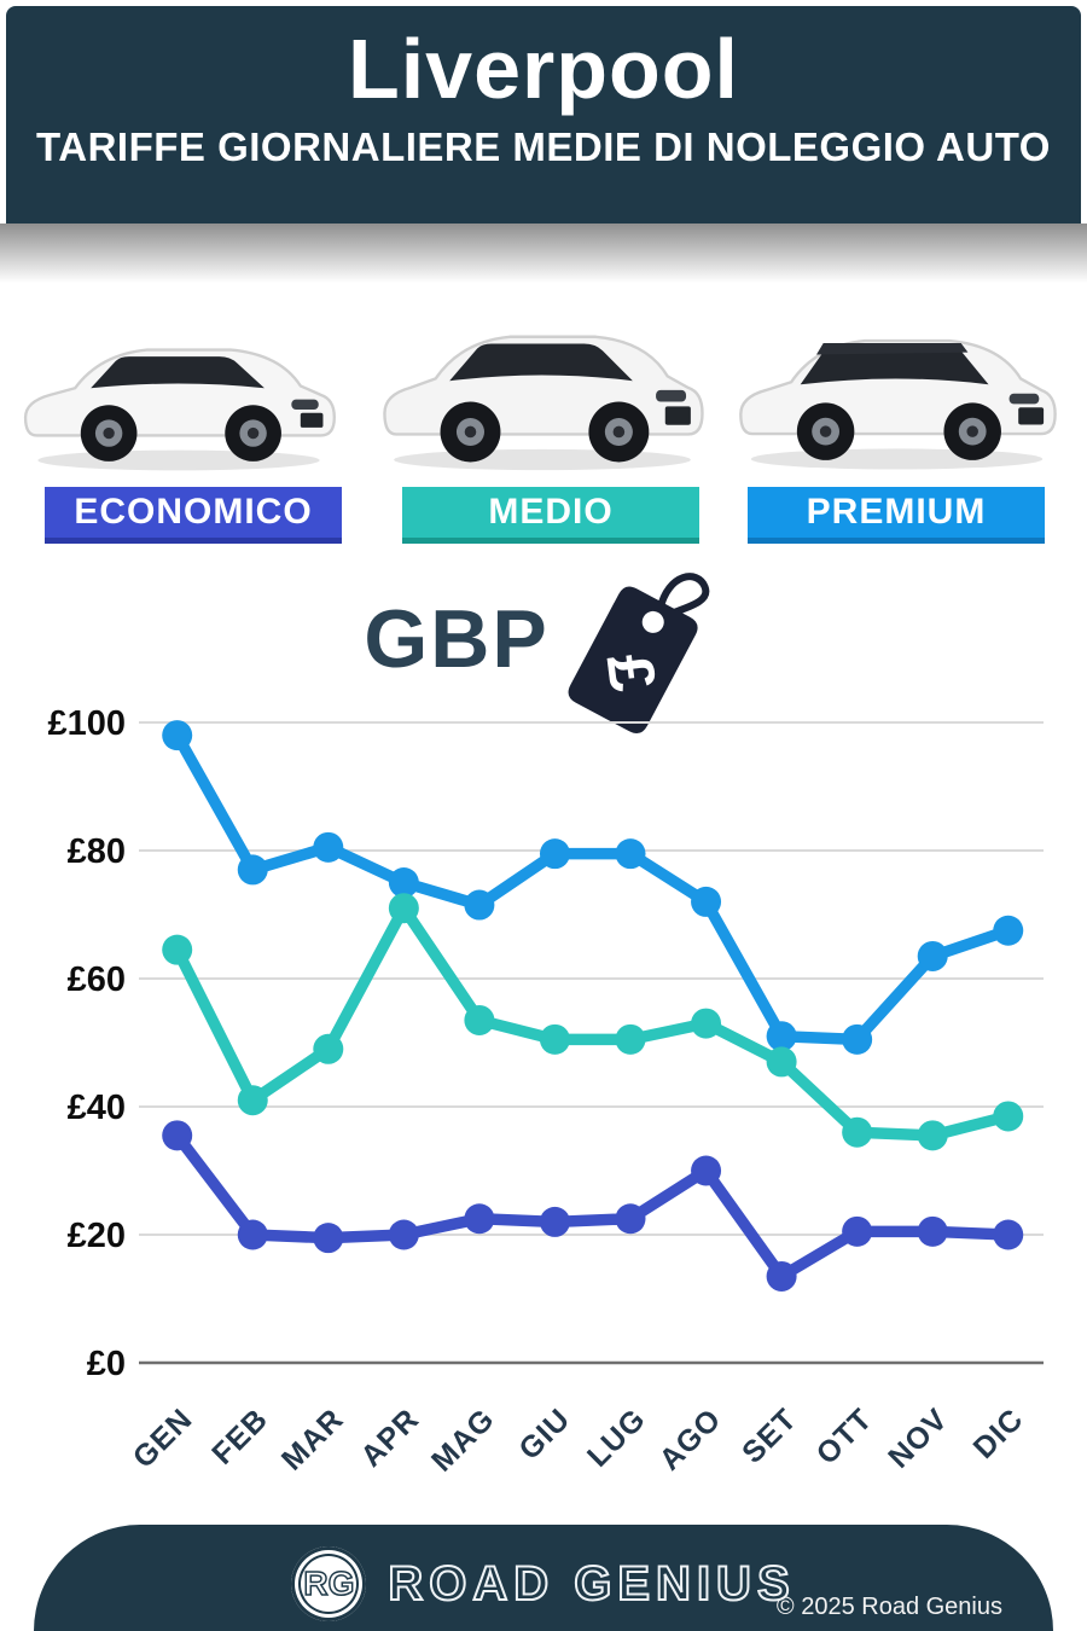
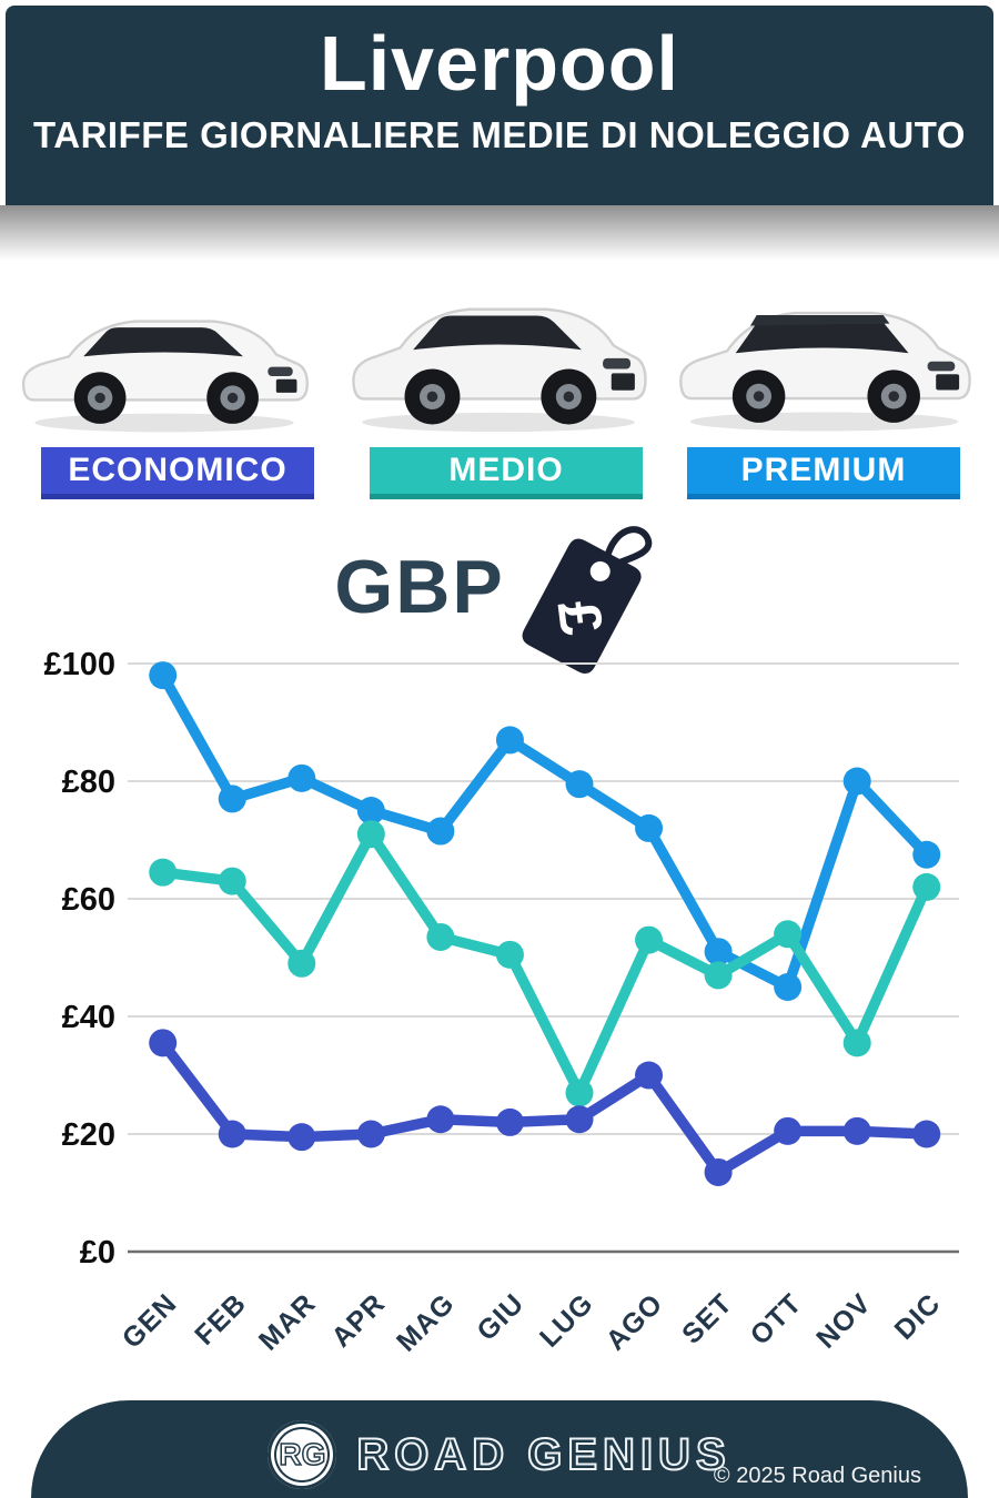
MEDIO/FEB: £41 -> £63
PREMIUM/GIU: £80 -> £87
MEDIO/LUG: £50 -> £27
PREMIUM/OTT: £50 -> £45
MEDIO/OTT: £36 -> £54
PREMIUM/NOV: £64 -> £80
MEDIO/DIC: £38 -> £62
